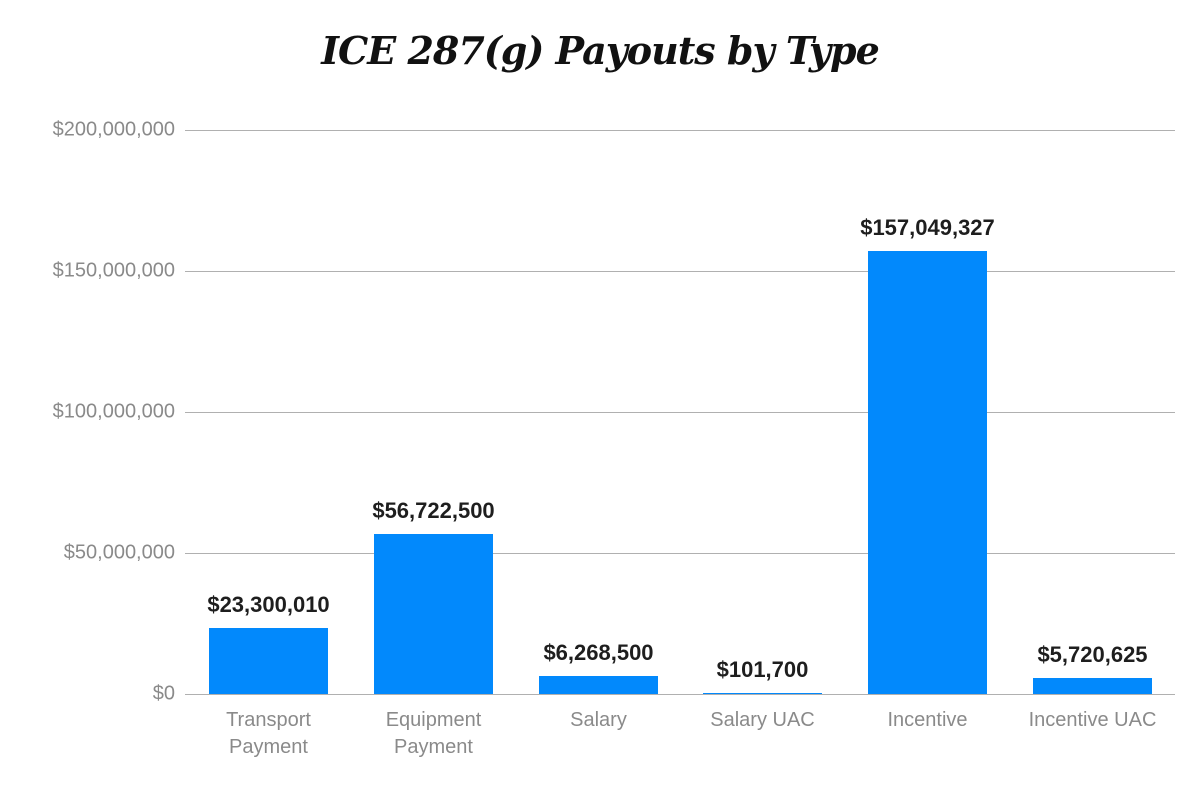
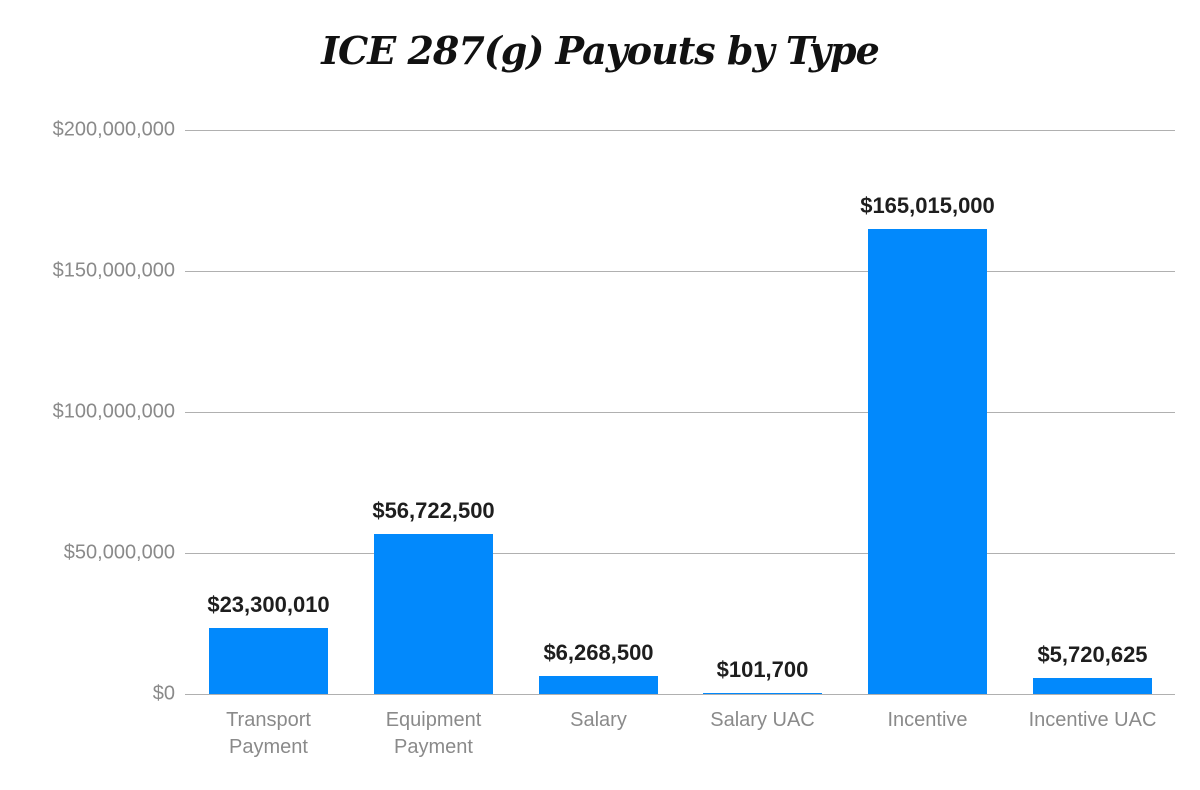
Incentive: $157,049,327 -> $165,015,000
